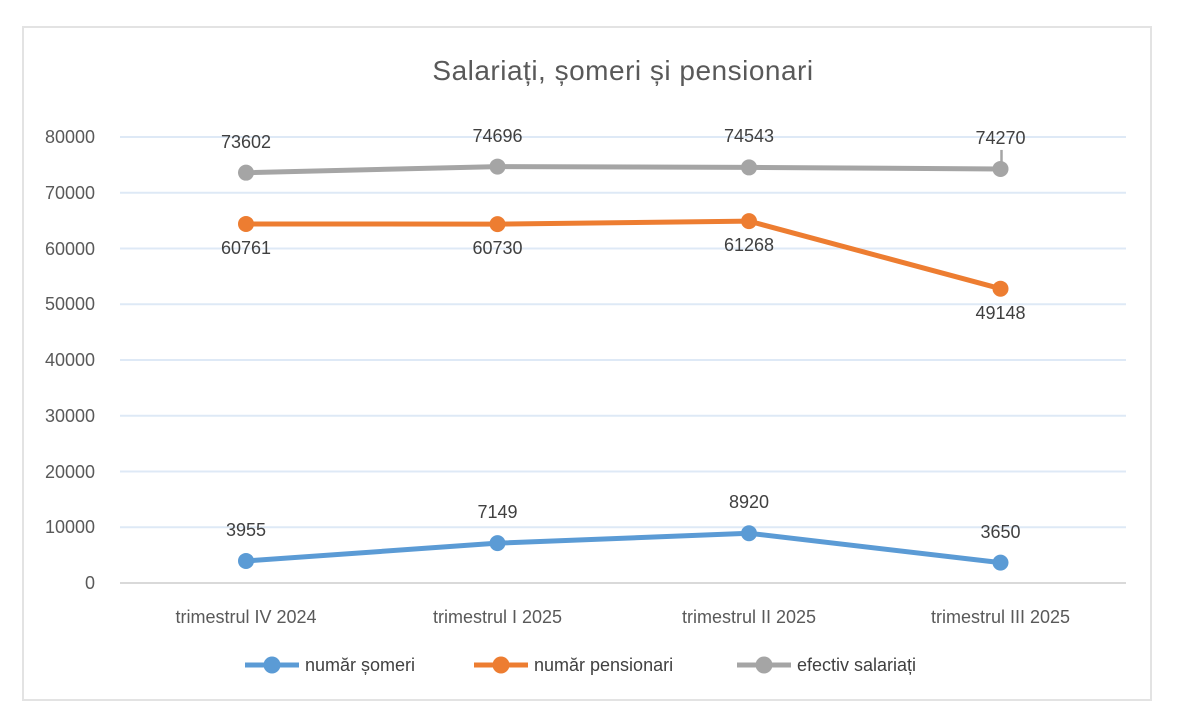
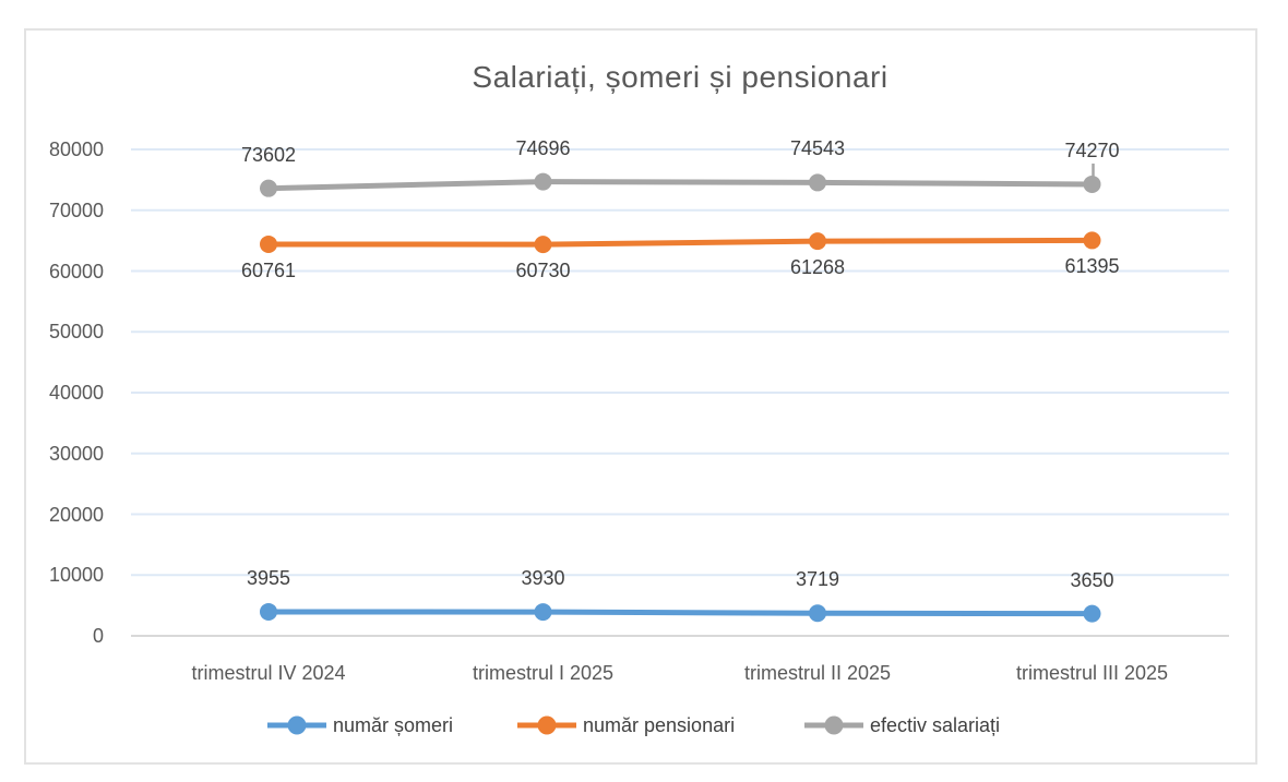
număr șomeri/trimestrul I 2025: 7149 -> 3930
număr șomeri/trimestrul II 2025: 8920 -> 3719
număr pensionari/trimestrul III 2025: 49148 -> 61395
